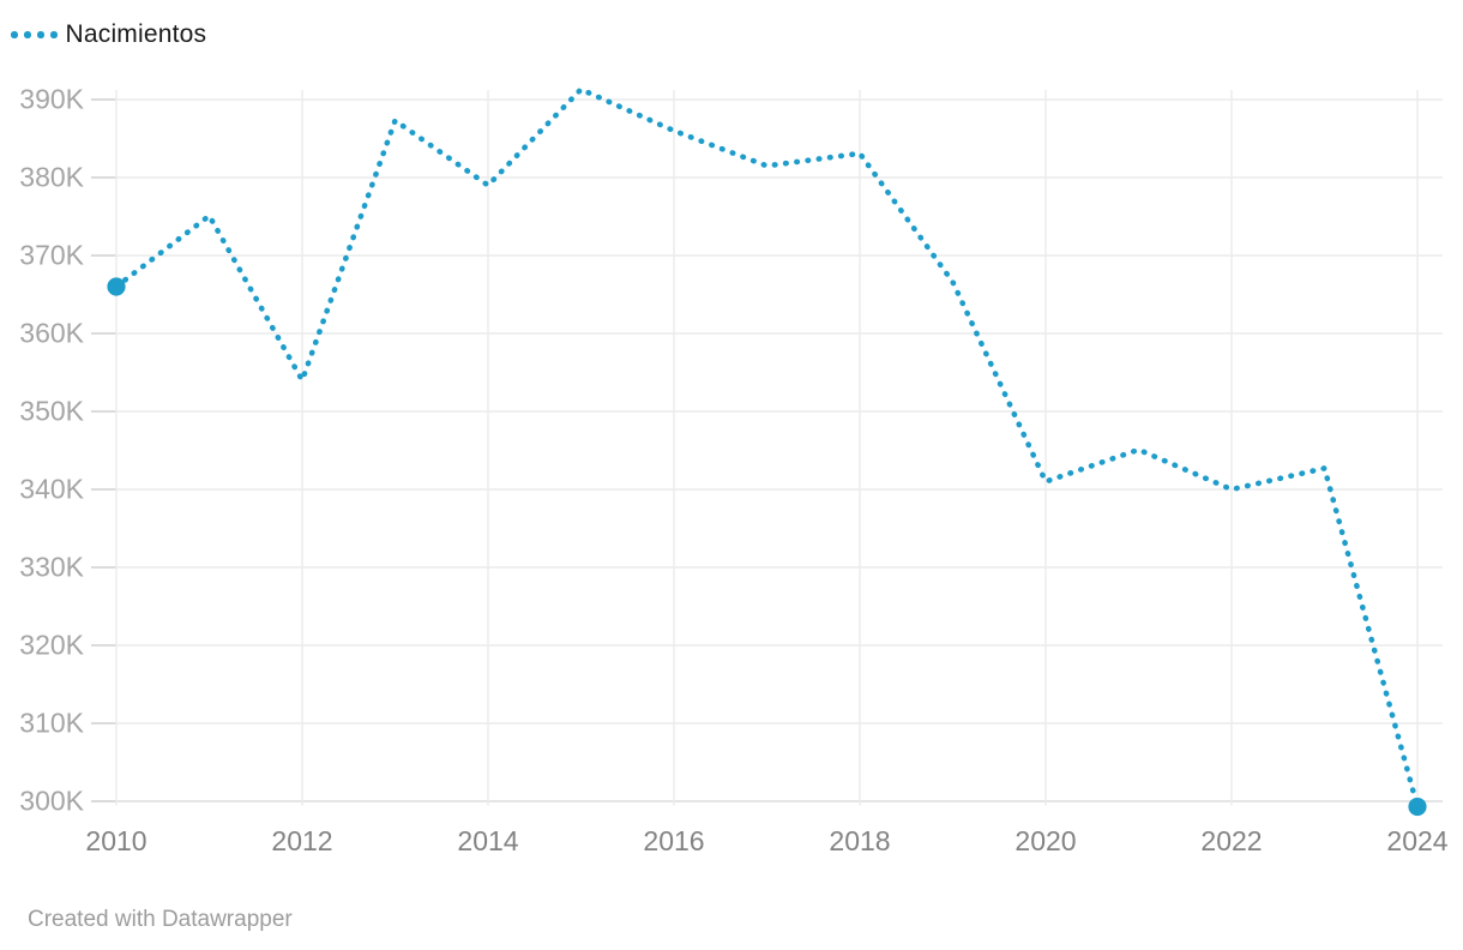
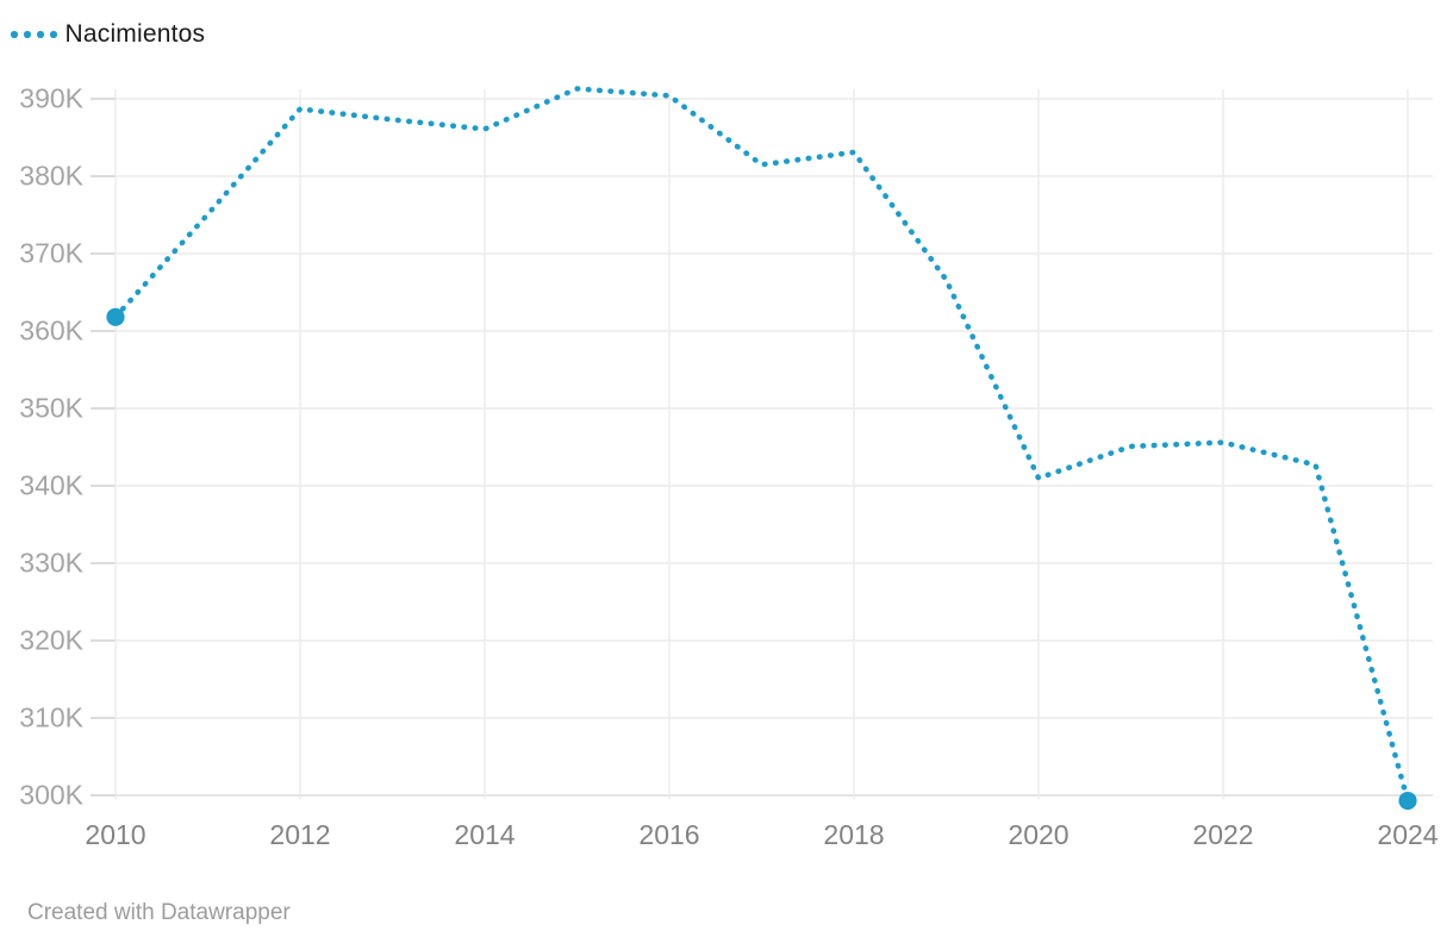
2010: 366K -> 362K
2012: 354K -> 389K
2014: 379K -> 386K
2016: 386K -> 390K
2022: 340K -> 346K
